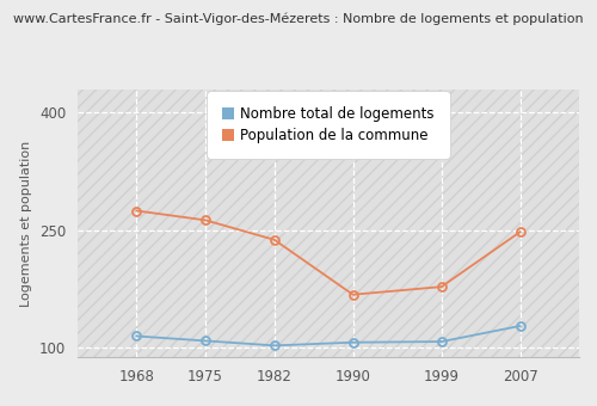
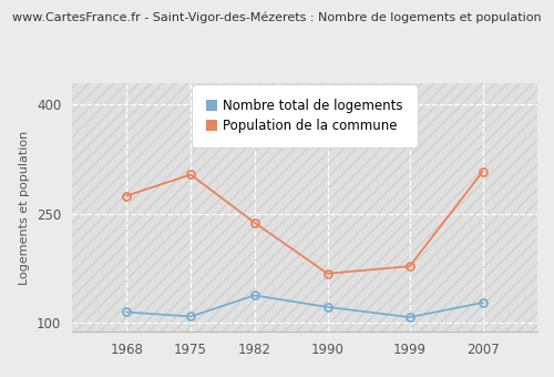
Population de la commune/1975: 263 -> 304
Nombre total de logements/1982: 103 -> 138
Nombre total de logements/1990: 107 -> 122
Population de la commune/2007: 248 -> 308
